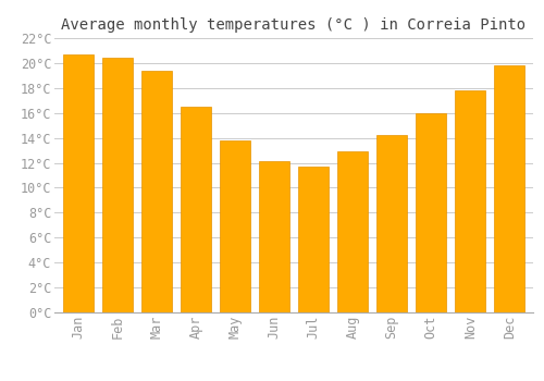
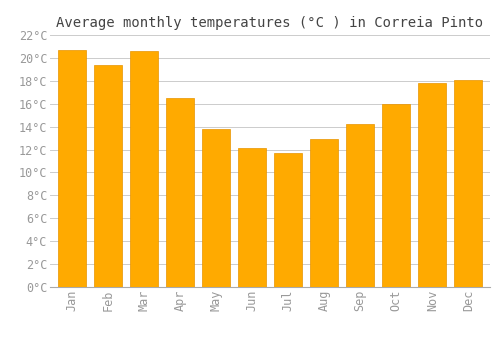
Feb: 20.4°C -> 19.4°C
Mar: 19.4°C -> 20.6°C
Dec: 19.8°C -> 18.1°C
